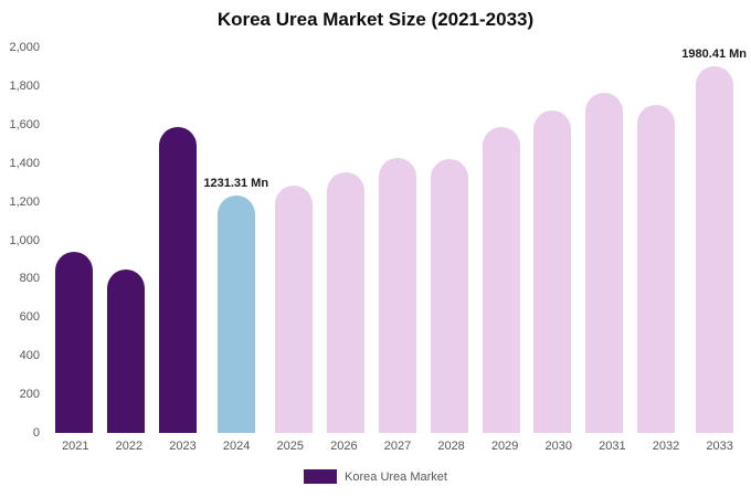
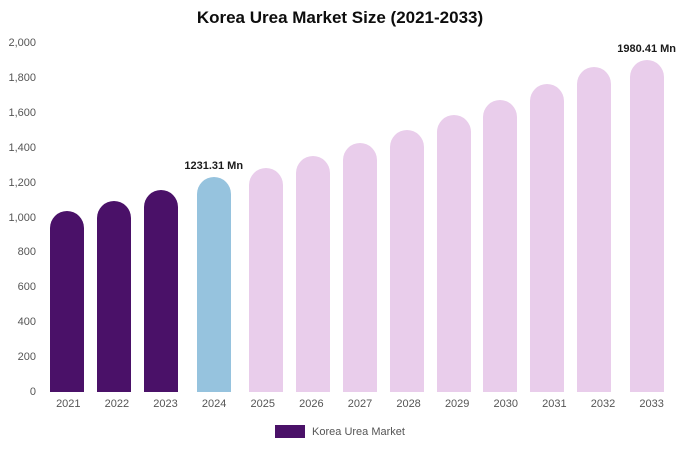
2021: 940 -> 1040
2022: 850 -> 1100
2023: 1590 -> 1160
2028: 1420 -> 1500
2032: 1700 -> 1860
